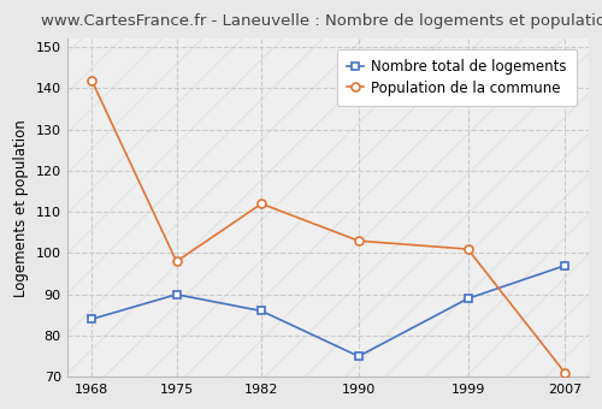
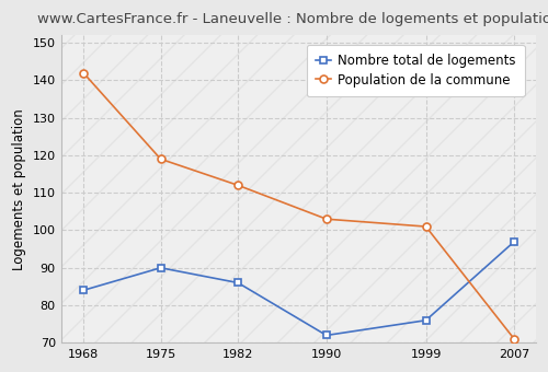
Population de la commune/1975: 98 -> 119
Nombre total de logements/1990: 75 -> 72
Nombre total de logements/1999: 89 -> 76
